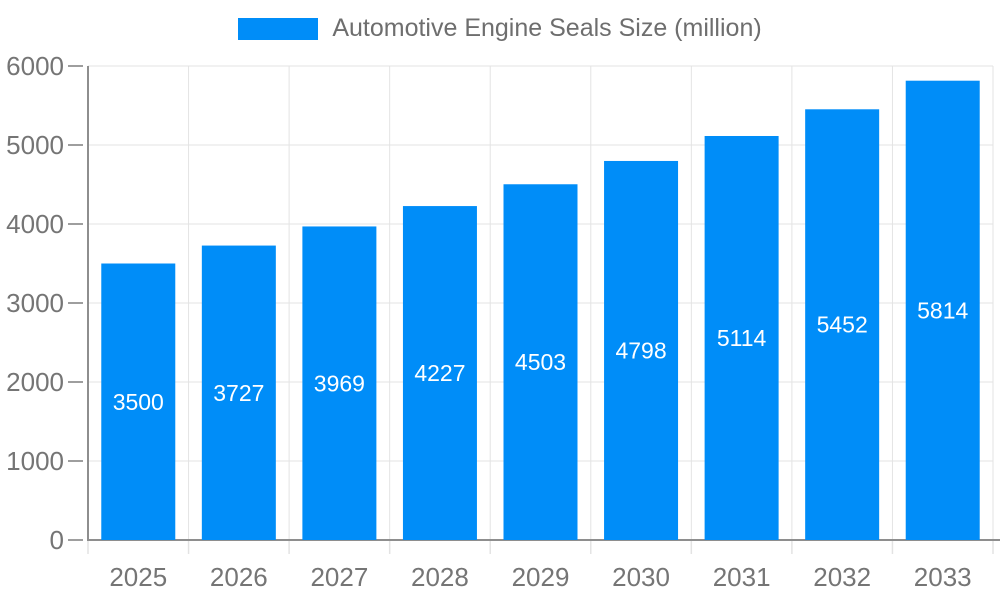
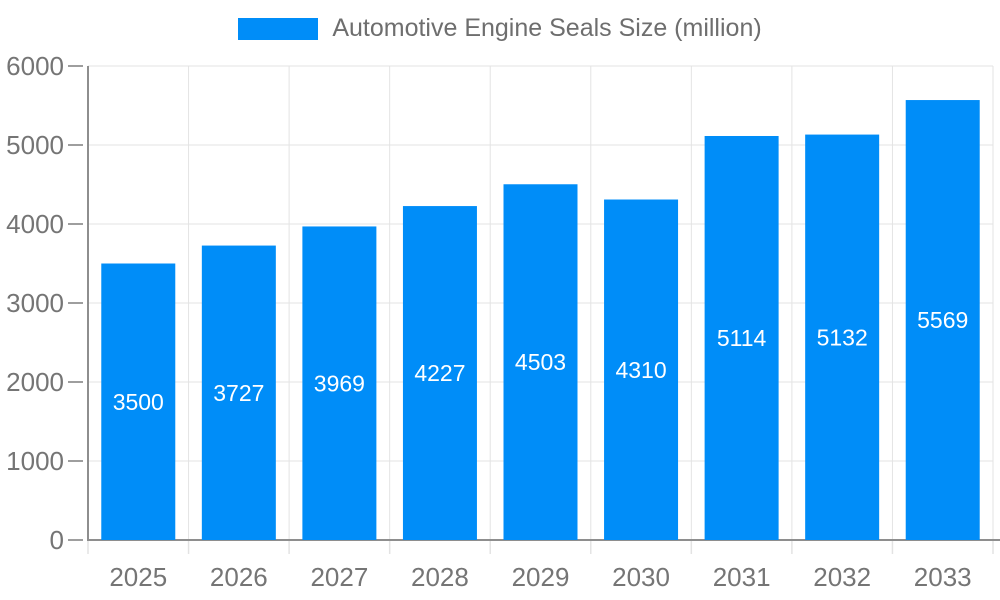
2030: 4798 -> 4310
2032: 5452 -> 5132
2033: 5814 -> 5569
